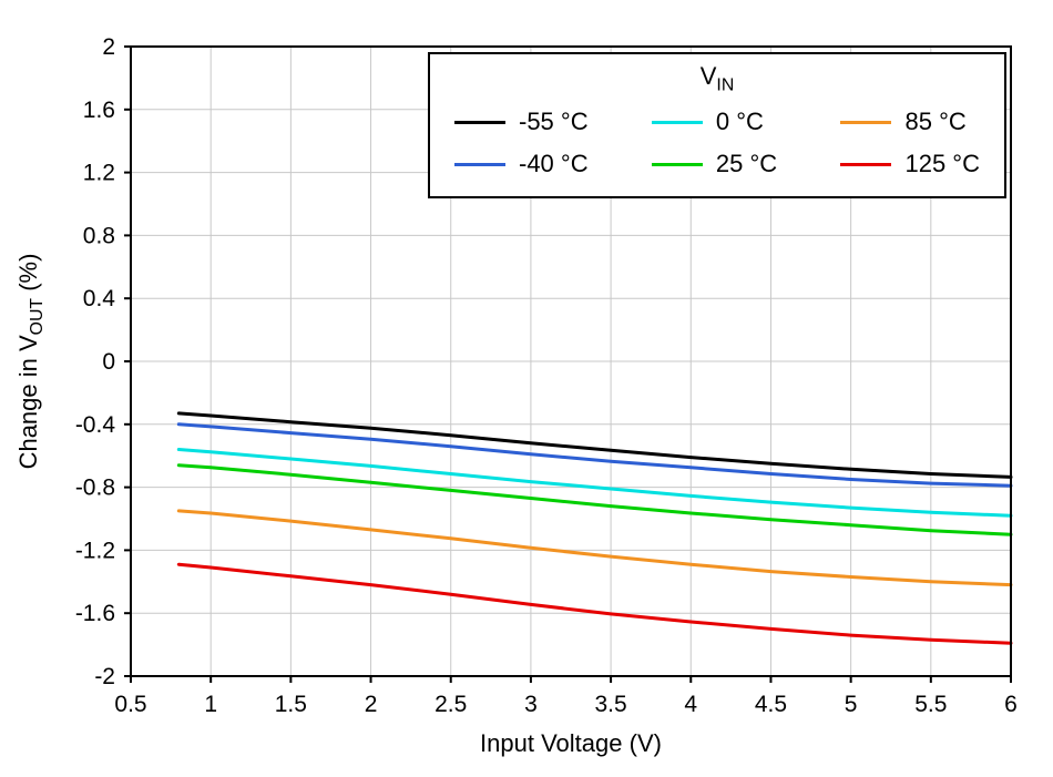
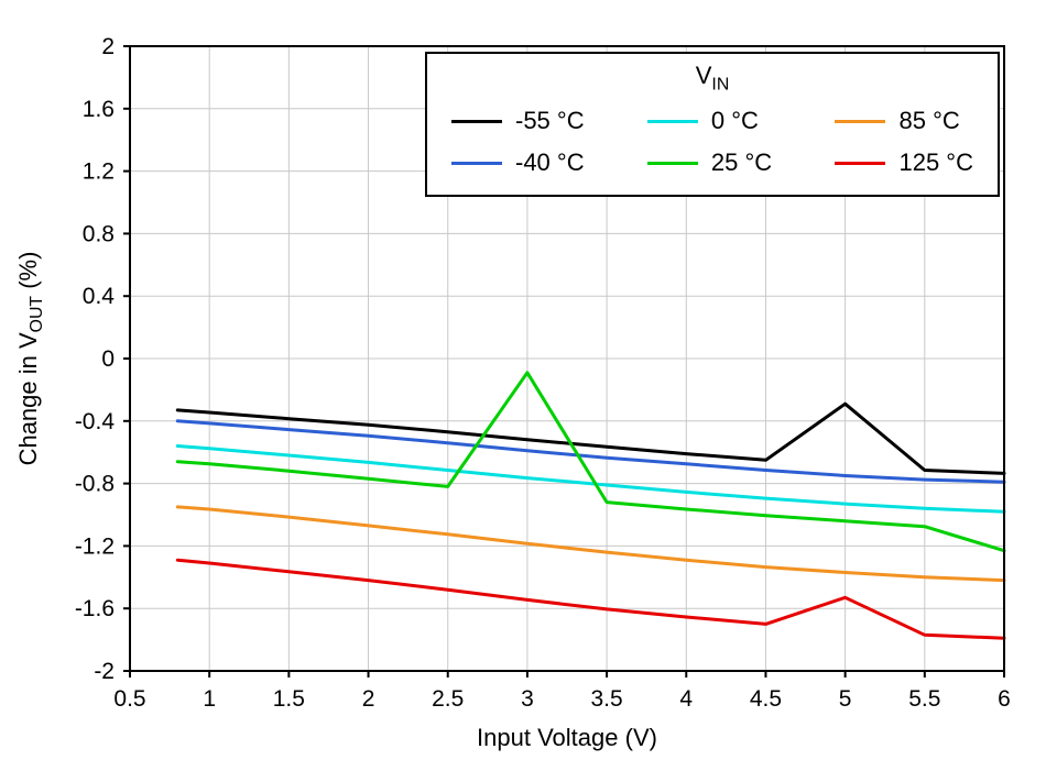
25 °C/3: -0.87 -> -0.09
-55 °C/5: -0.69 -> -0.29
125 °C/5: -1.74 -> -1.53
25 °C/6: -1.10 -> -1.23
